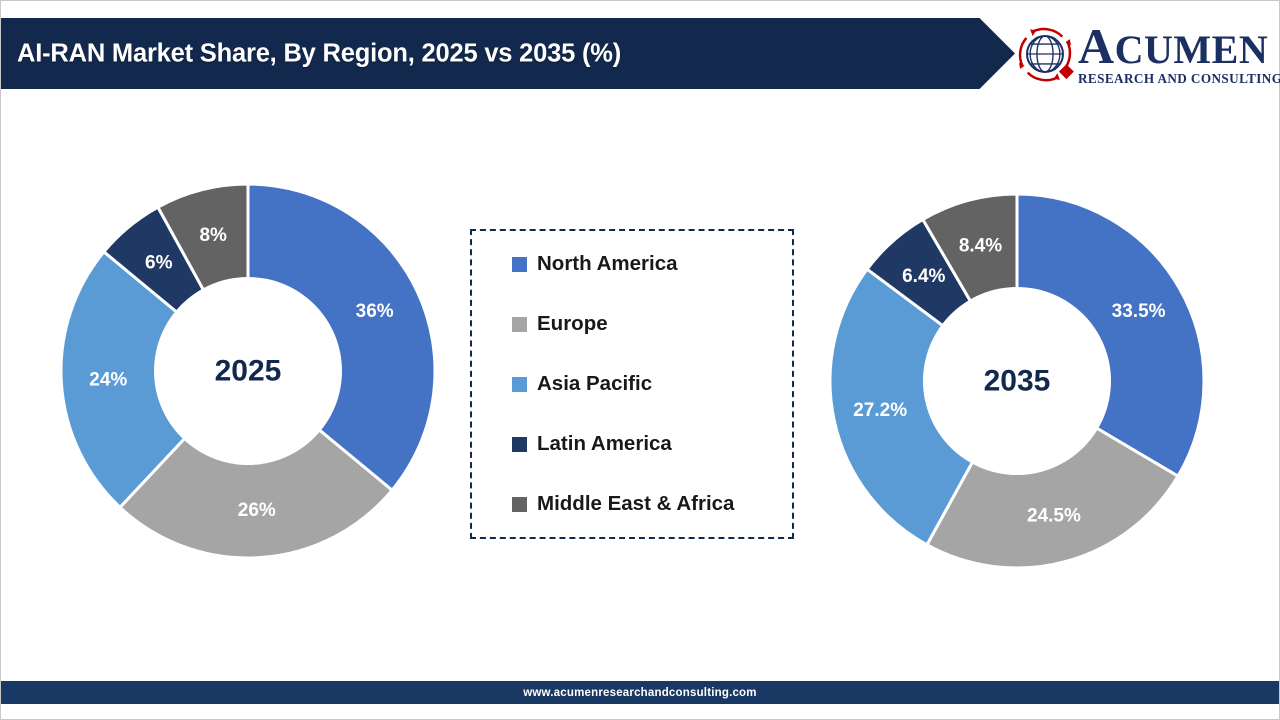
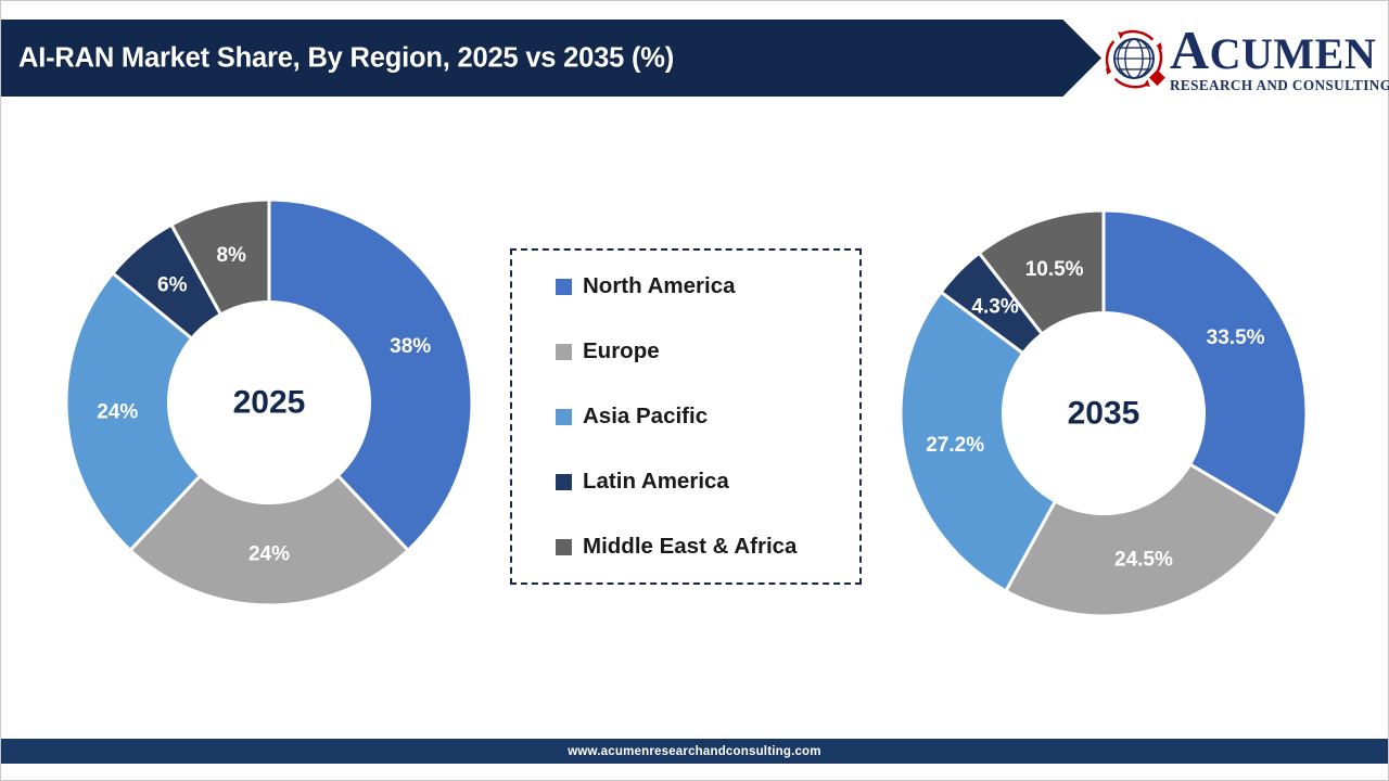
2025/North America: 36% -> 38%
2025/Europe: 26% -> 24%
2035/Latin America: 6.4% -> 4.3%
2035/Middle East & Africa: 8.4% -> 10.5%
